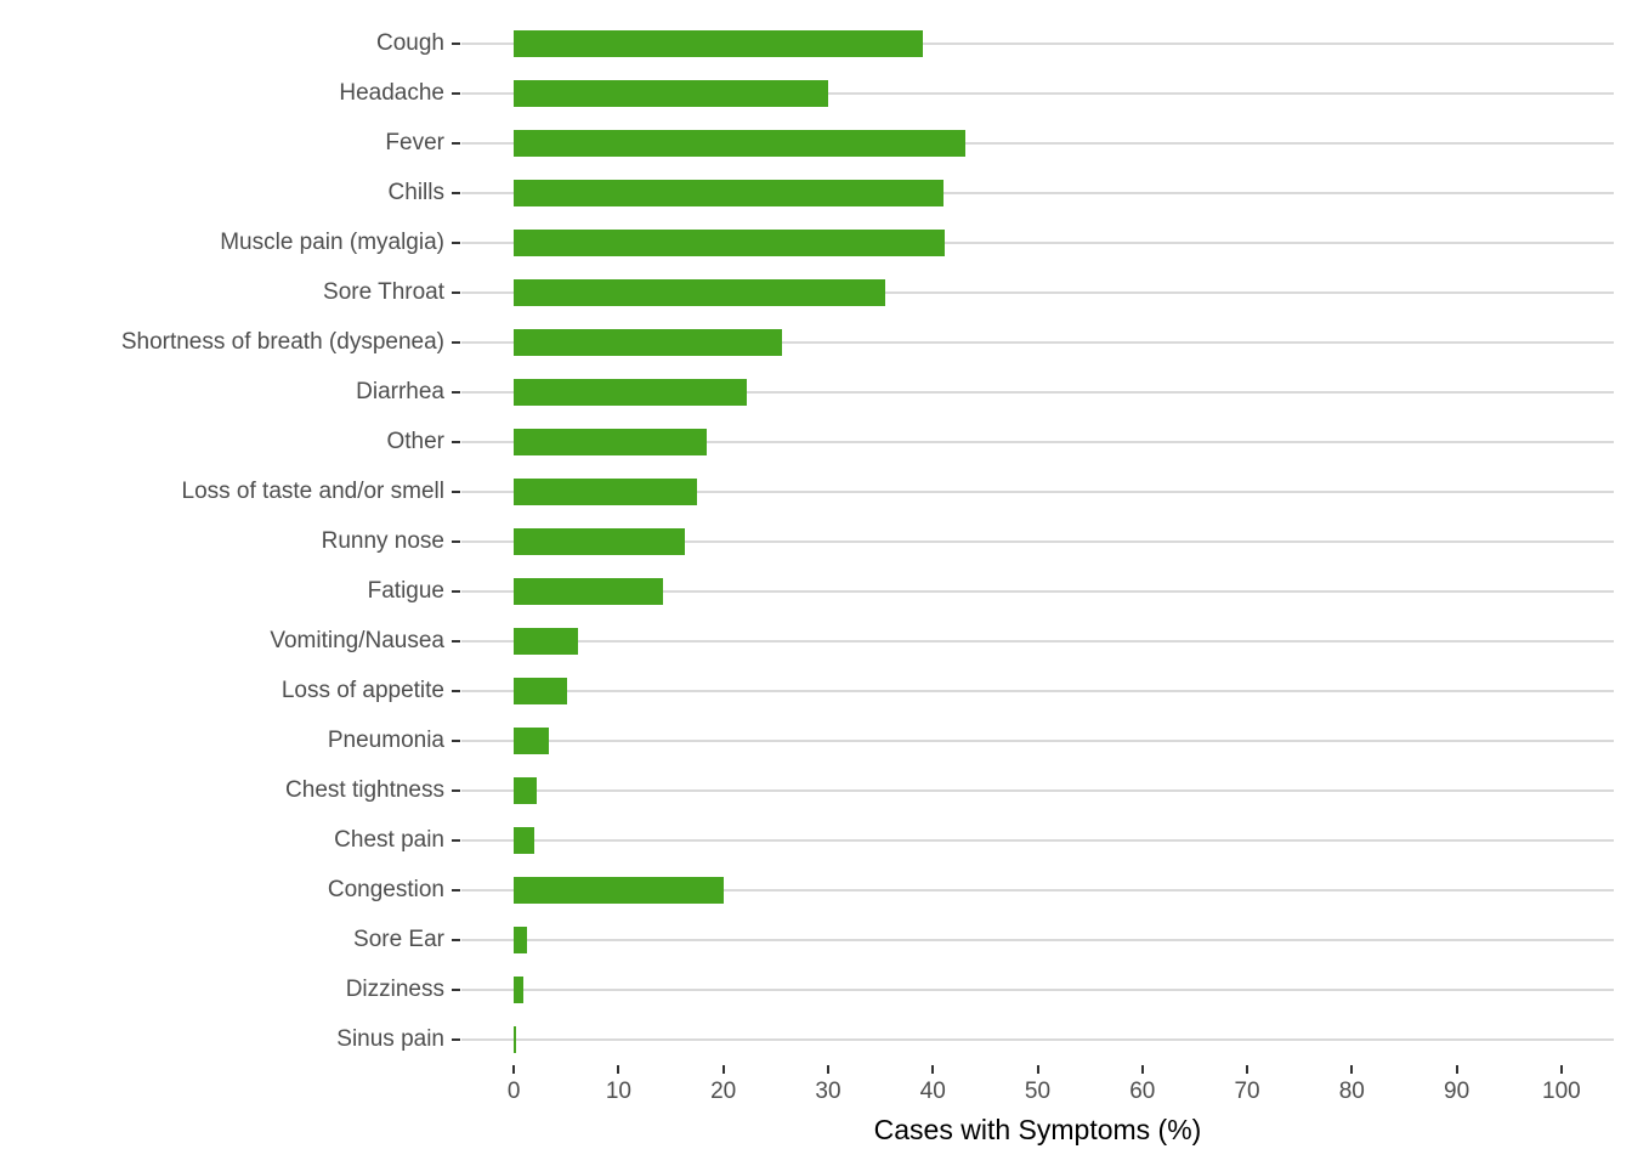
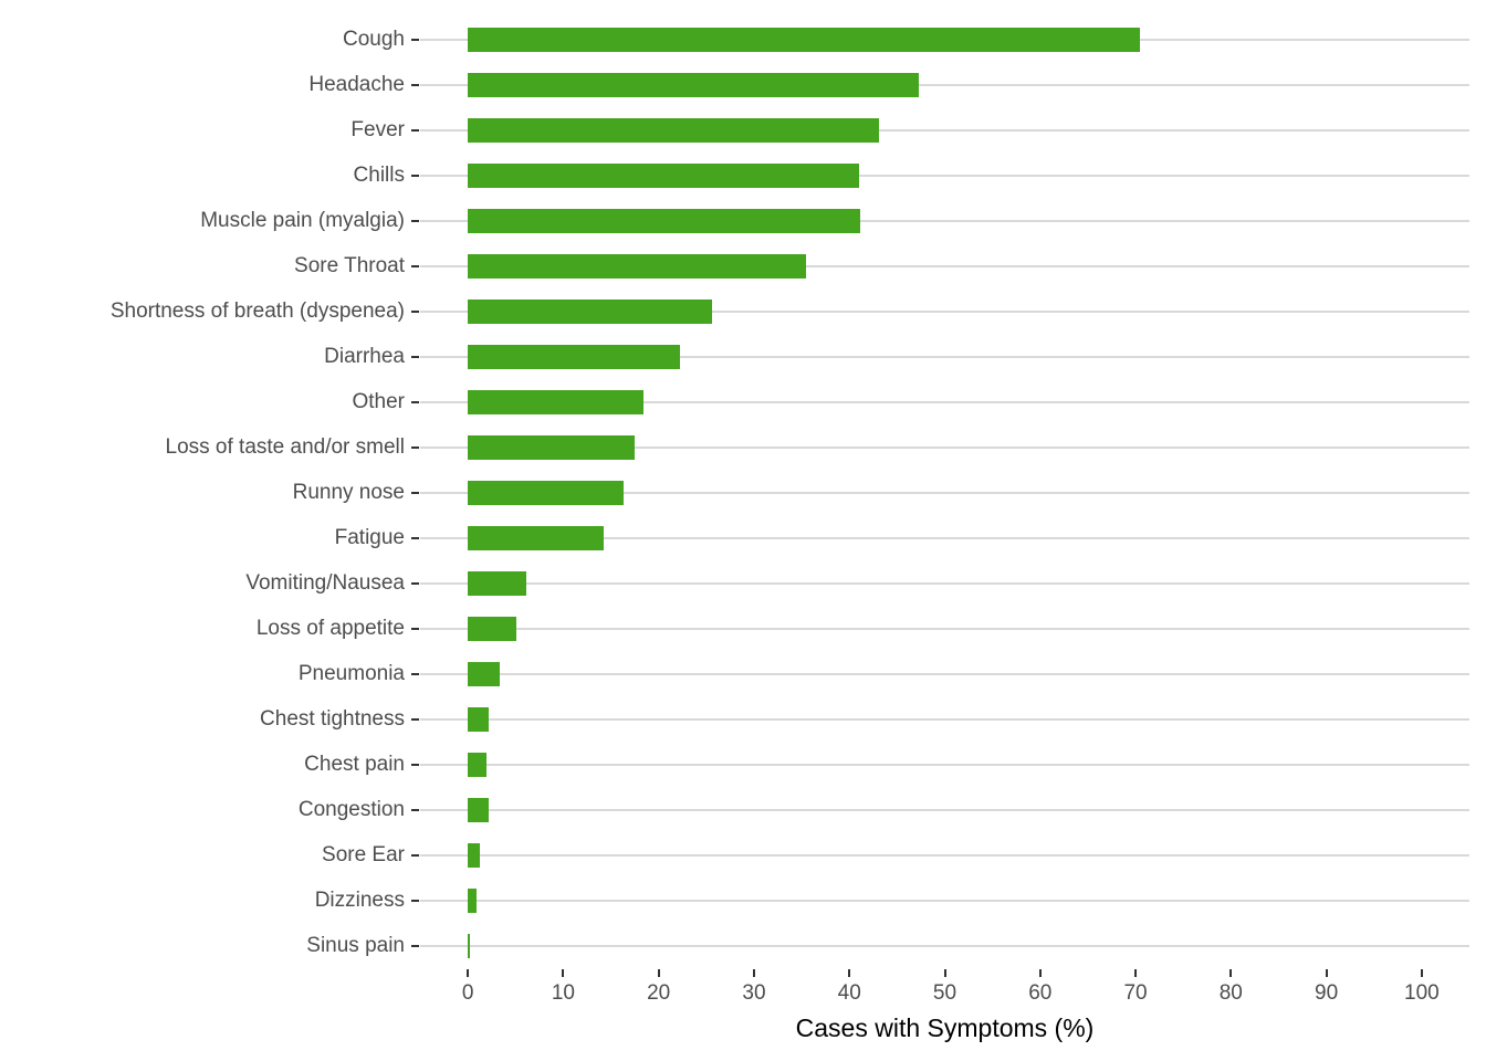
Cough: 39 -> 70
Headache: 30 -> 47
Congestion: 20 -> 2
